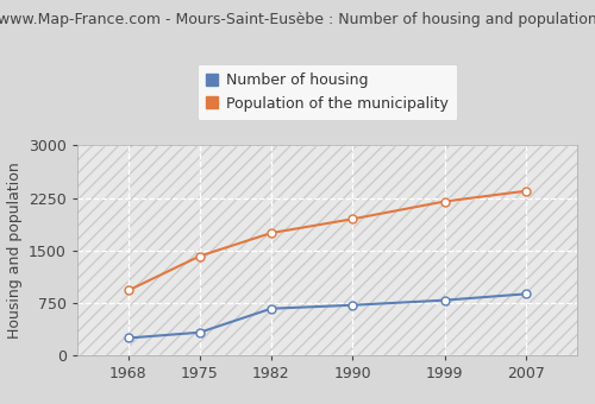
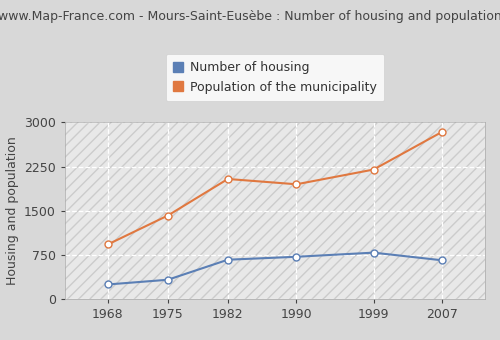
Population of the municipality/1982: 1750 -> 2040
Number of housing/2007: 880 -> 660
Population of the municipality/2007: 2350 -> 2840
